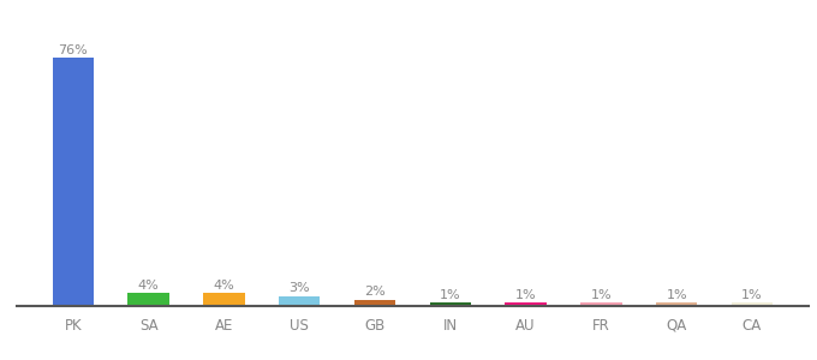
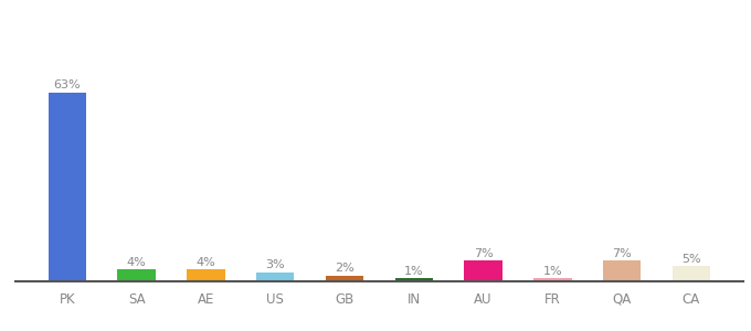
PK: 76% -> 63%
AU: 1% -> 7%
QA: 1% -> 7%
CA: 1% -> 5%
